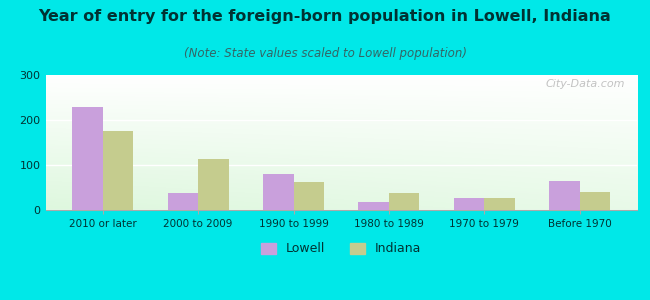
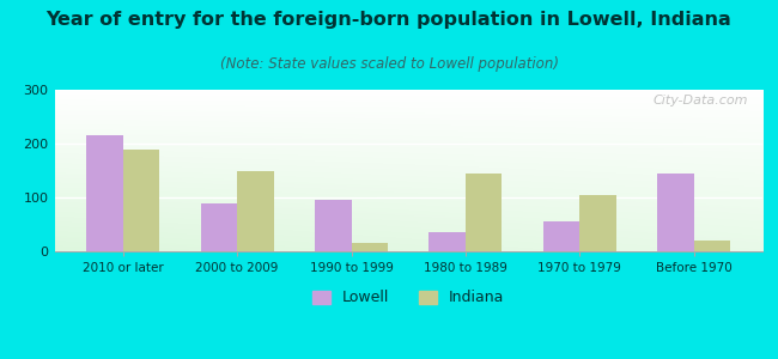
Lowell/2010 or later: 230 -> 215
Indiana/2010 or later: 175 -> 190
Lowell/2000 to 2009: 38 -> 90
Indiana/2000 to 2009: 113 -> 150
Lowell/1990 to 1999: 80 -> 95
Indiana/1990 to 1999: 63 -> 15
Lowell/1980 to 1989: 18 -> 35
Indiana/1980 to 1989: 38 -> 145
Lowell/1970 to 1979: 27 -> 55
Indiana/1970 to 1979: 27 -> 105
Lowell/Before 1970: 65 -> 145
Indiana/Before 1970: 40 -> 20
